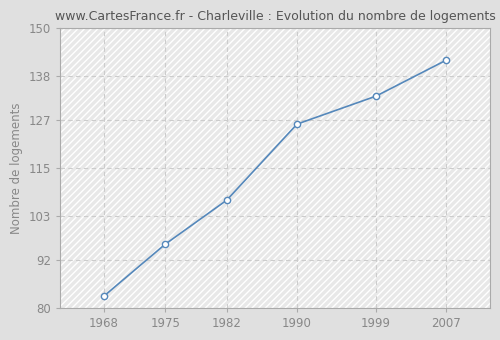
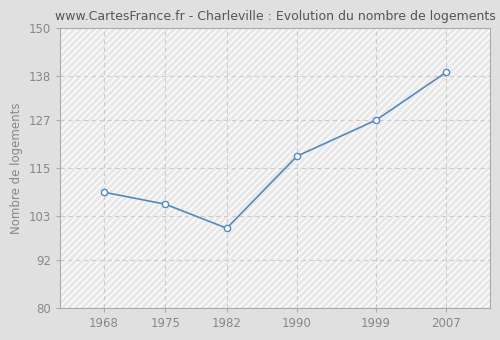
1968: 83 -> 109
1975: 96 -> 106
1982: 107 -> 100
1990: 126 -> 118
1999: 133 -> 127
2007: 142 -> 139
